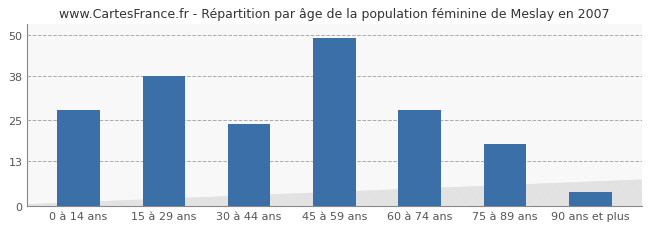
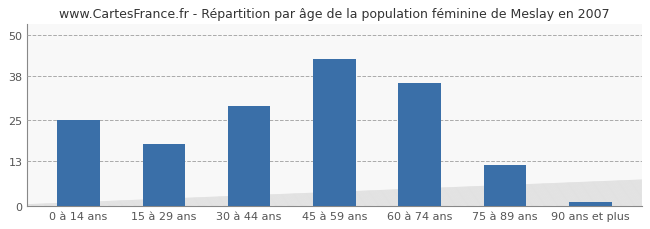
0 à 14 ans: 28 -> 25
15 à 29 ans: 38 -> 18
30 à 44 ans: 24 -> 29
45 à 59 ans: 49 -> 43
60 à 74 ans: 28 -> 36
75 à 89 ans: 18 -> 12
90 ans et plus: 4 -> 1
